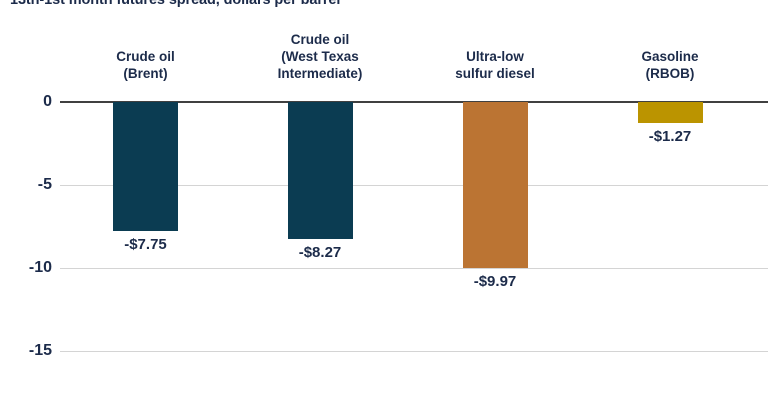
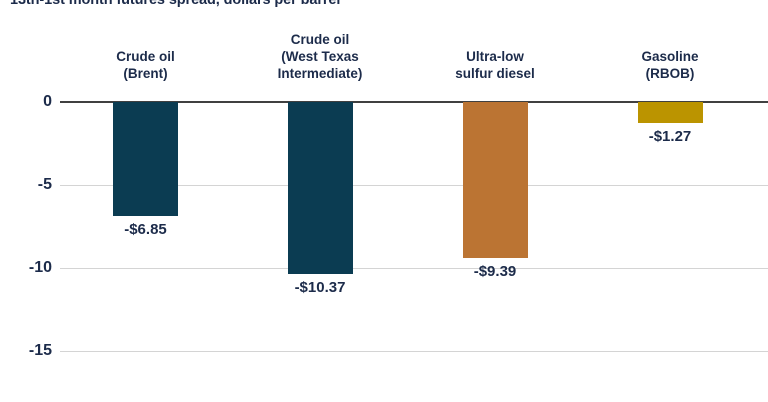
Crude oil (Brent): -$7.75 -> -$6.85
Crude oil (West Texas Intermediate): -$8.27 -> -$10.37
Ultra-low sulfur diesel: -$9.97 -> -$9.39
